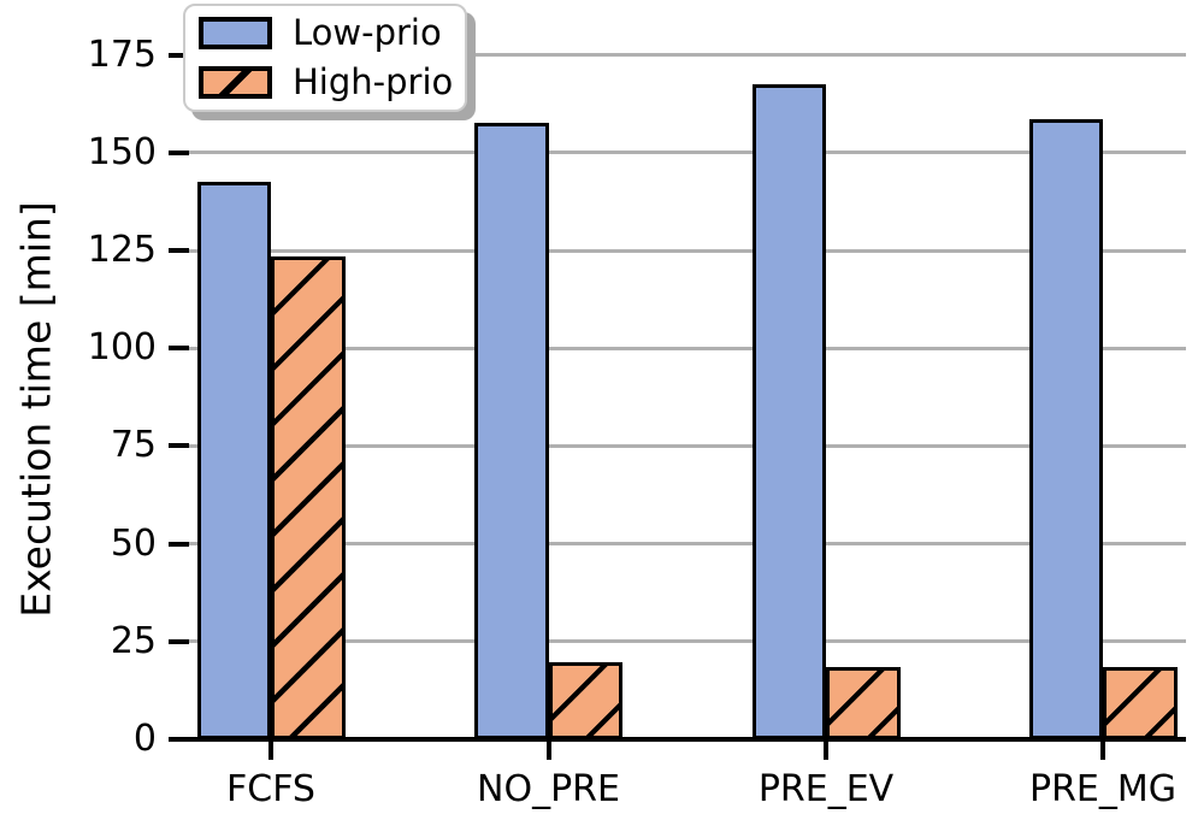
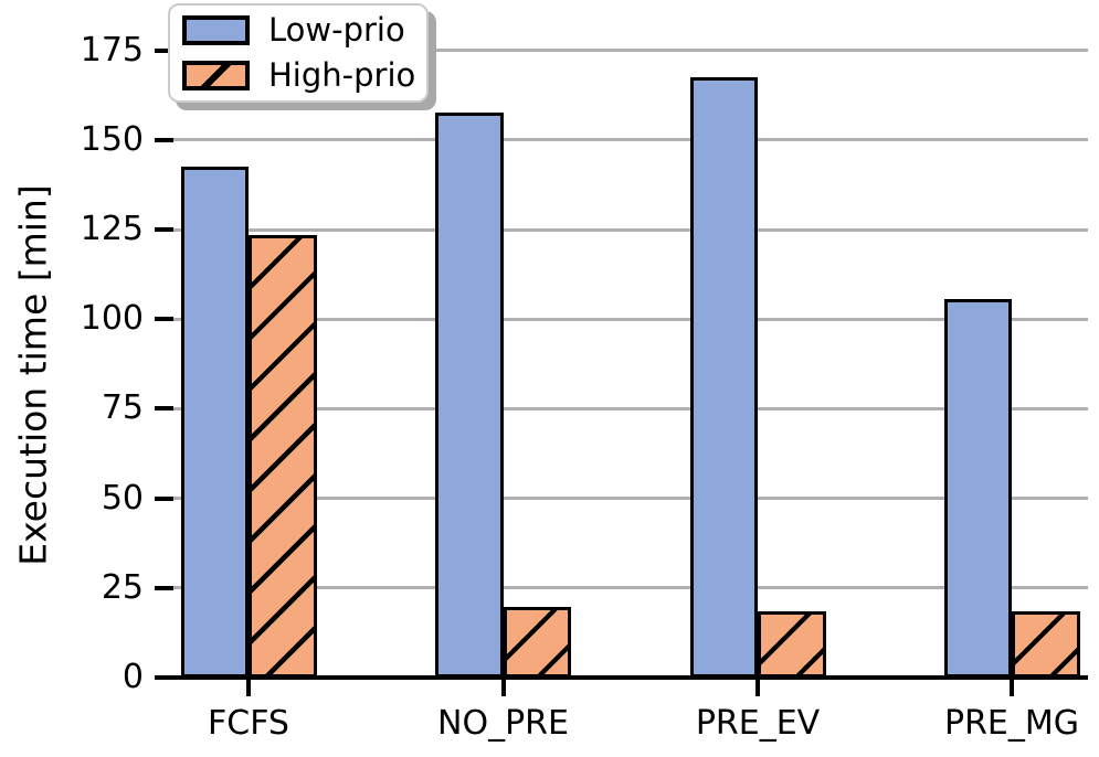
Low-prio/PRE_MG: 158 -> 105
